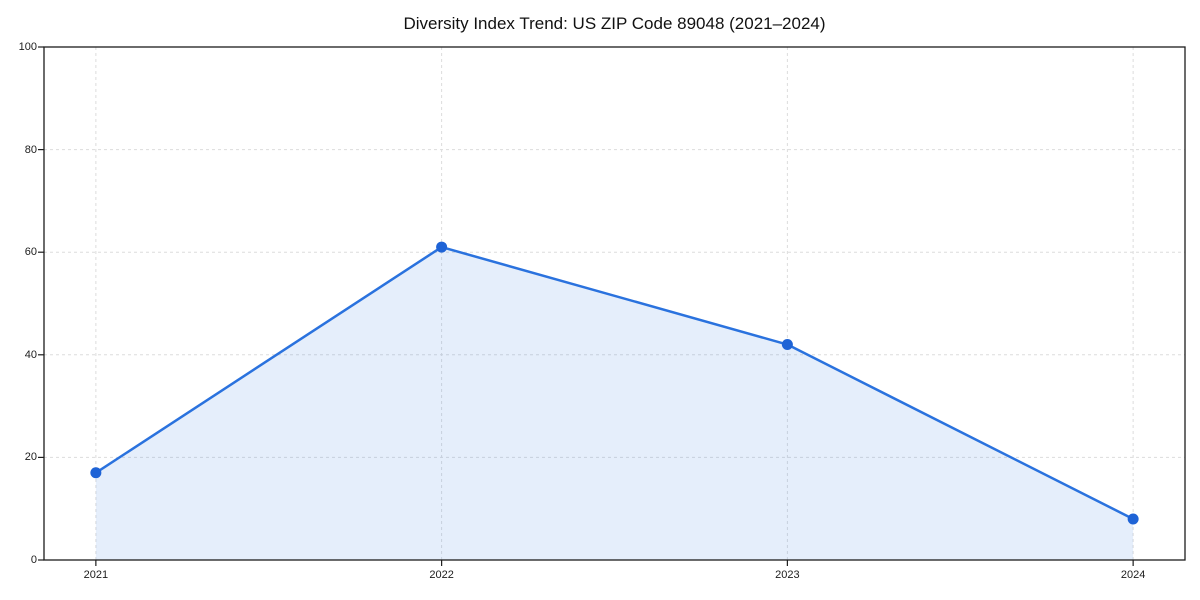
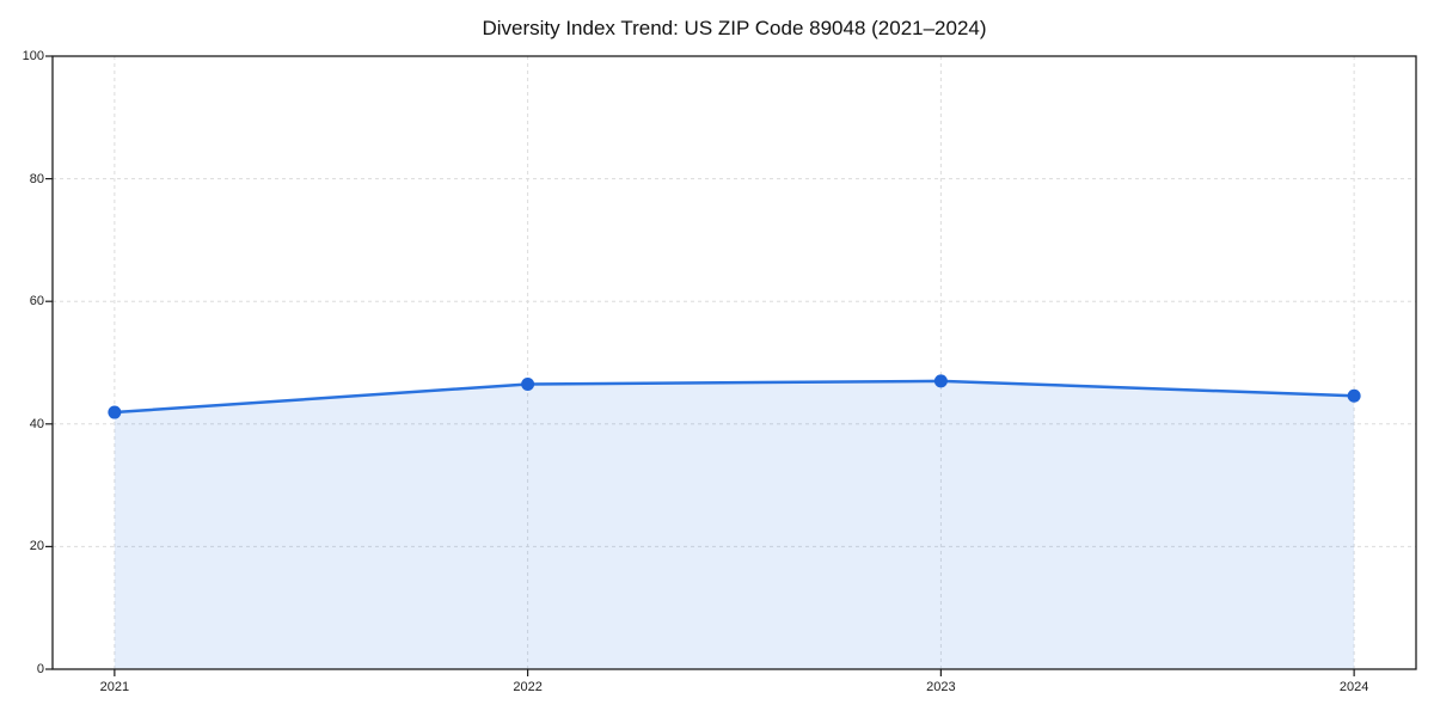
2021: 17 -> 42
2022: 61 -> 46
2023: 42 -> 47
2024: 8 -> 45
